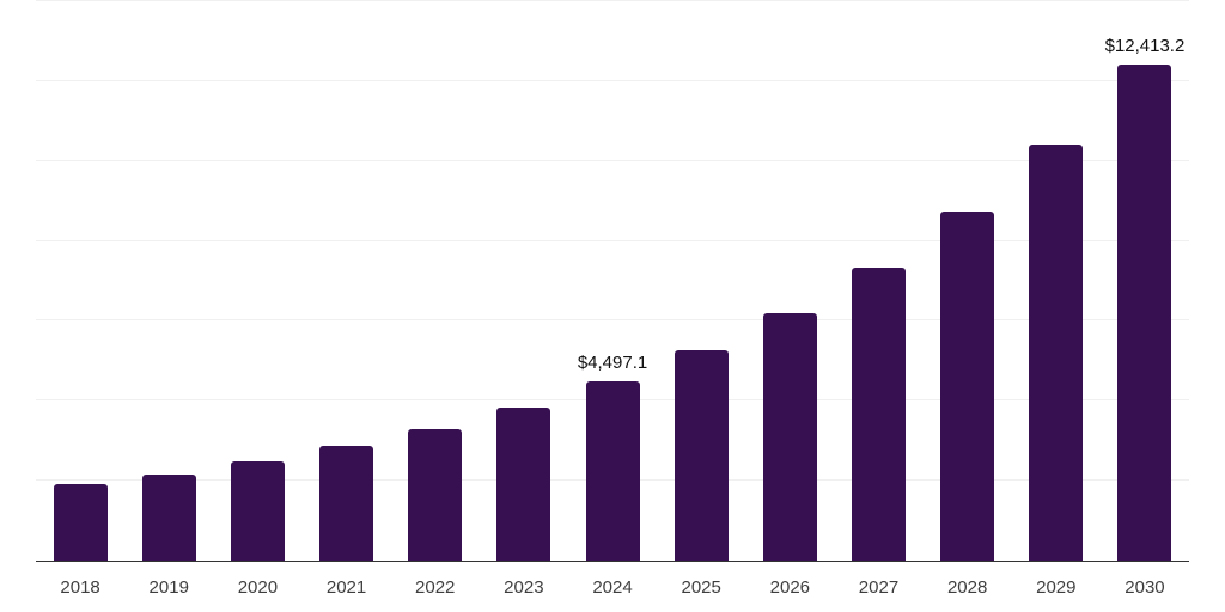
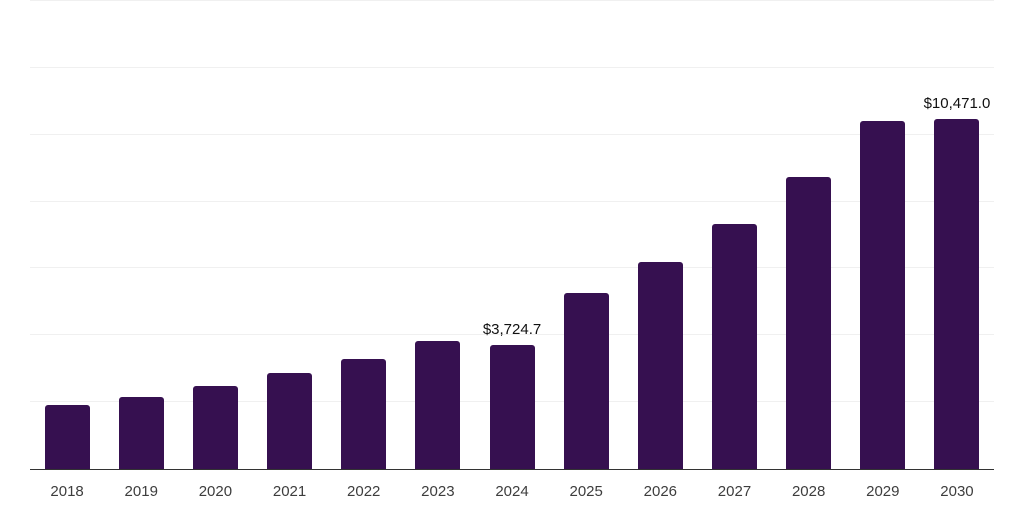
2024: $4,497.1 -> $3,724.7
2030: $12,413.2 -> $10,471.0
